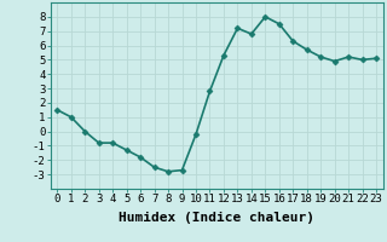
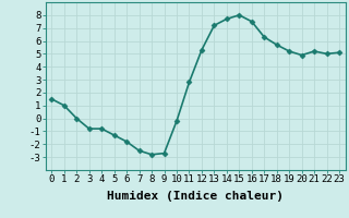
14: 6.8 -> 7.7
